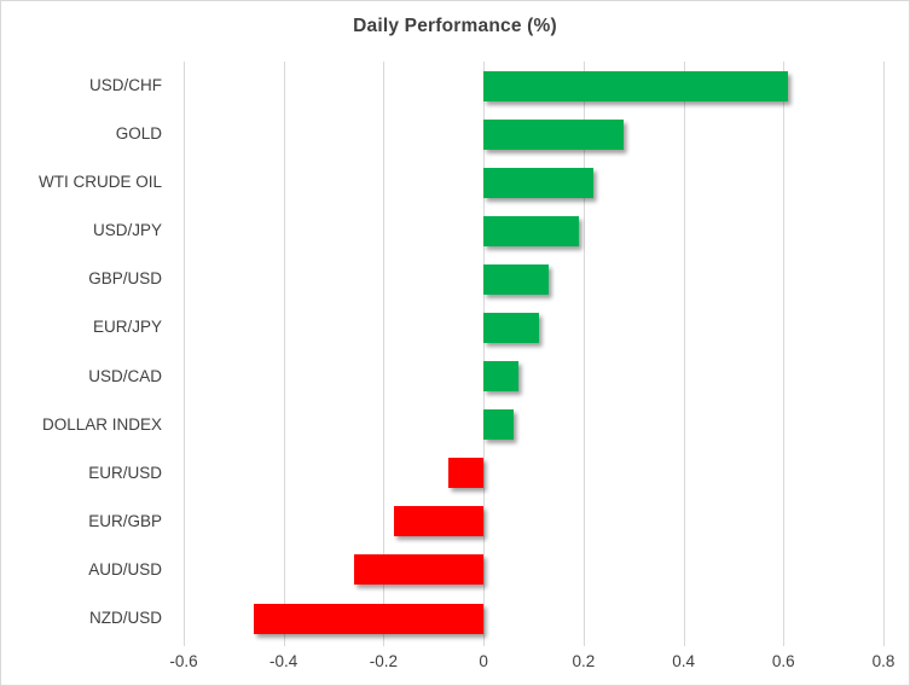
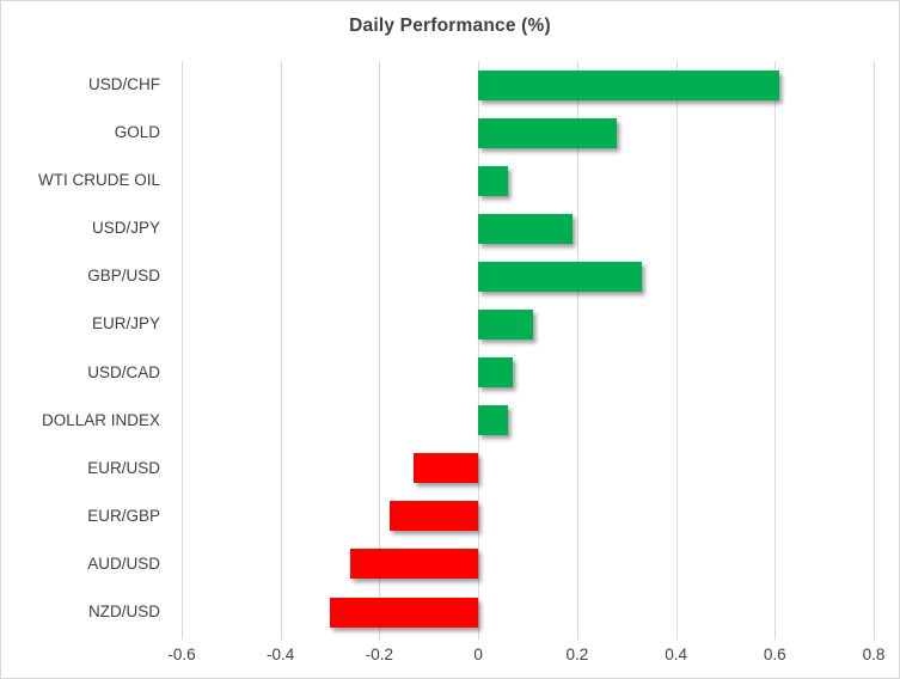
WTI CRUDE OIL: 0.22 -> 0.06
GBP/USD: 0.13 -> 0.33
EUR/USD: -0.07 -> -0.13
NZD/USD: -0.46 -> -0.30
